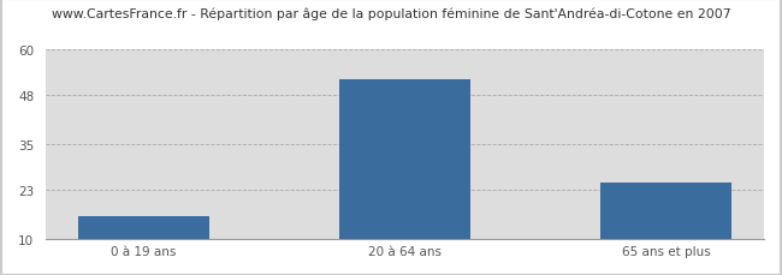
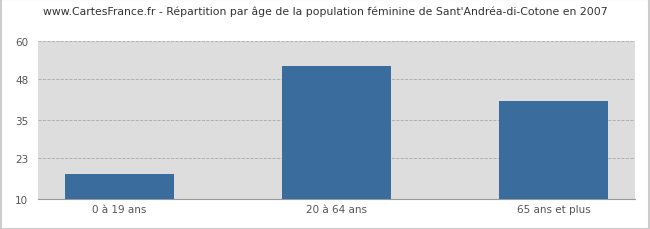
0 à 19 ans: 16 -> 18
65 ans et plus: 25 -> 41
